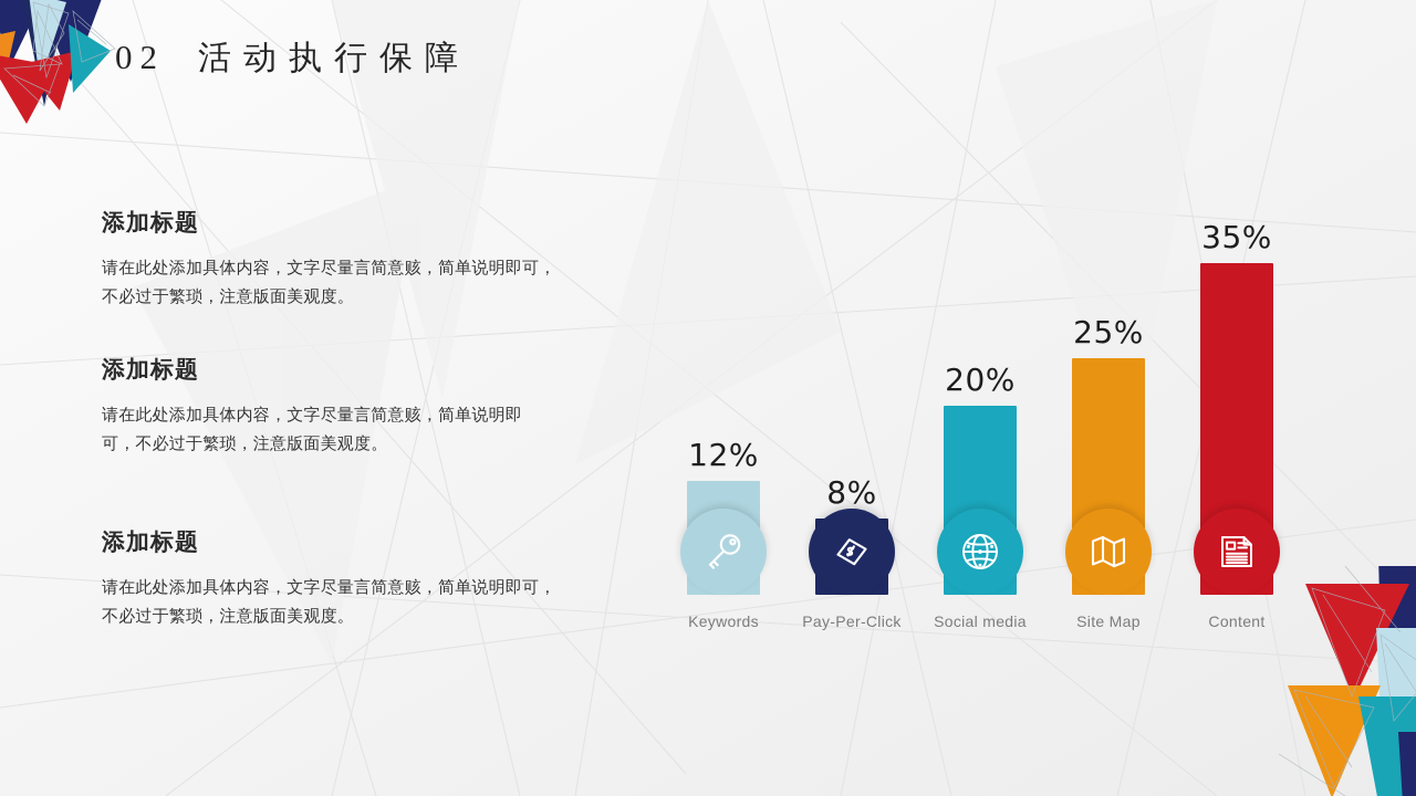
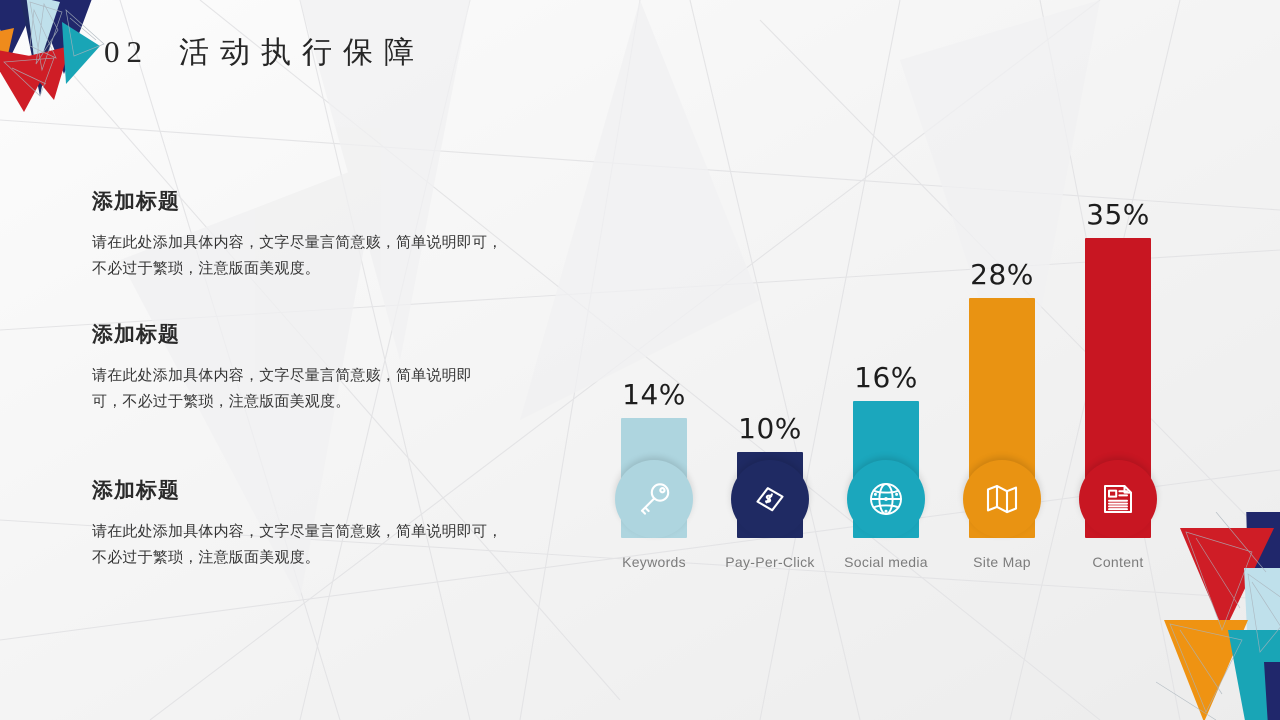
Keywords: 12% -> 14%
Pay-Per-Click: 8% -> 10%
Social media: 20% -> 16%
Site Map: 25% -> 28%
